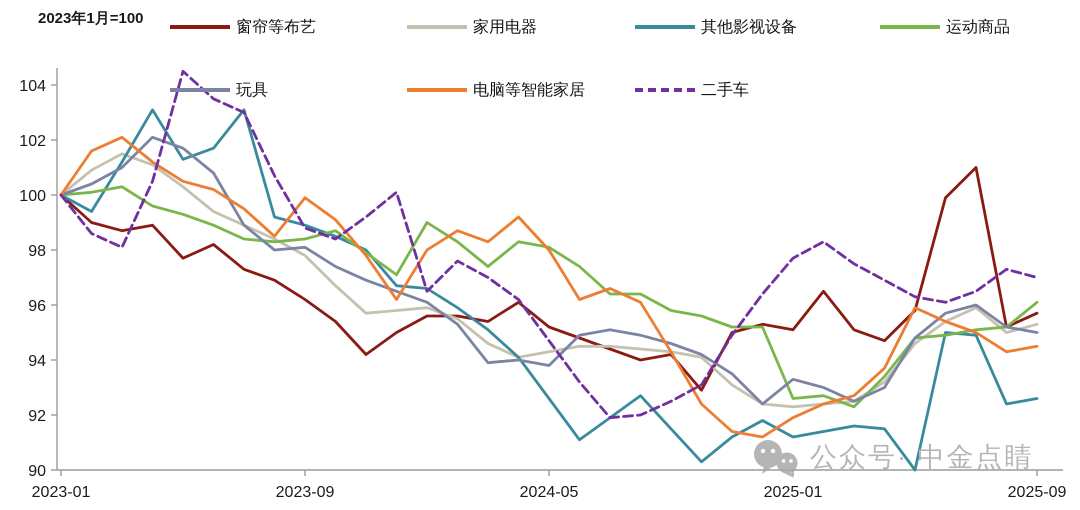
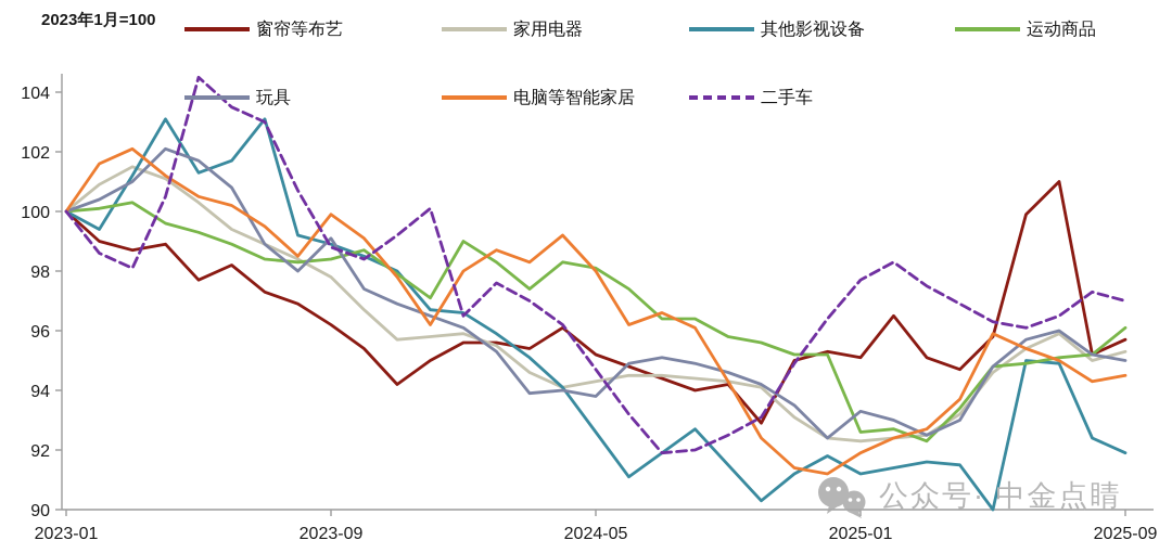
玩具/2023-09: 98.1 -> 99.1
其他影视设备/2025-09: 92.6 -> 91.9
